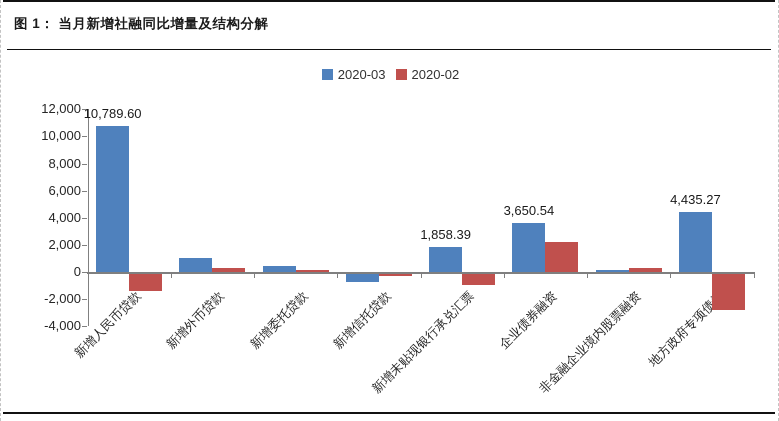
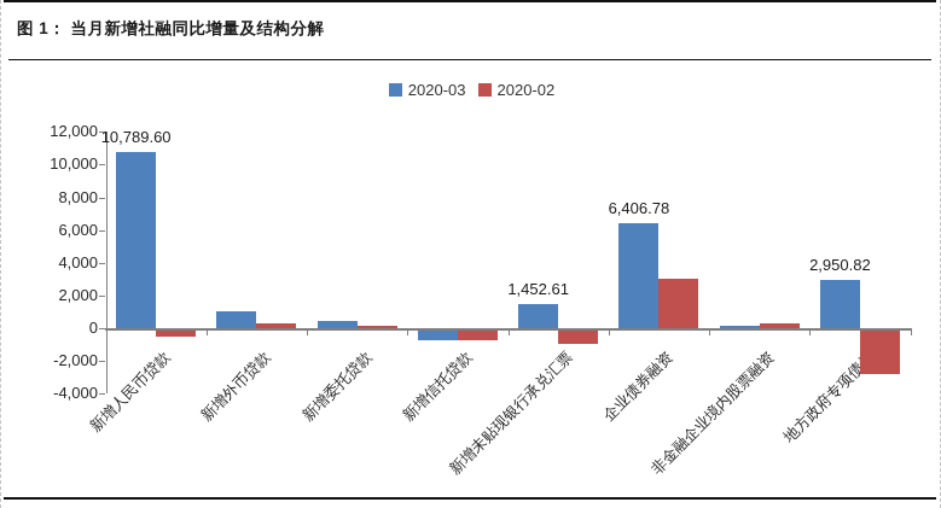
2020-02/新增人民币贷款: -1300 -> -400
2020-02/新增信托贷款: -200 -> -600
2020-03/新增未贴现银行承兑汇票: 1,858.39 -> 1,452.61
2020-03/企业债券融资: 3,650.54 -> 6,406.78
2020-02/企业债券融资: 2200 -> 3000
2020-03/地方政府专项债券: 4,435.27 -> 2,950.82
